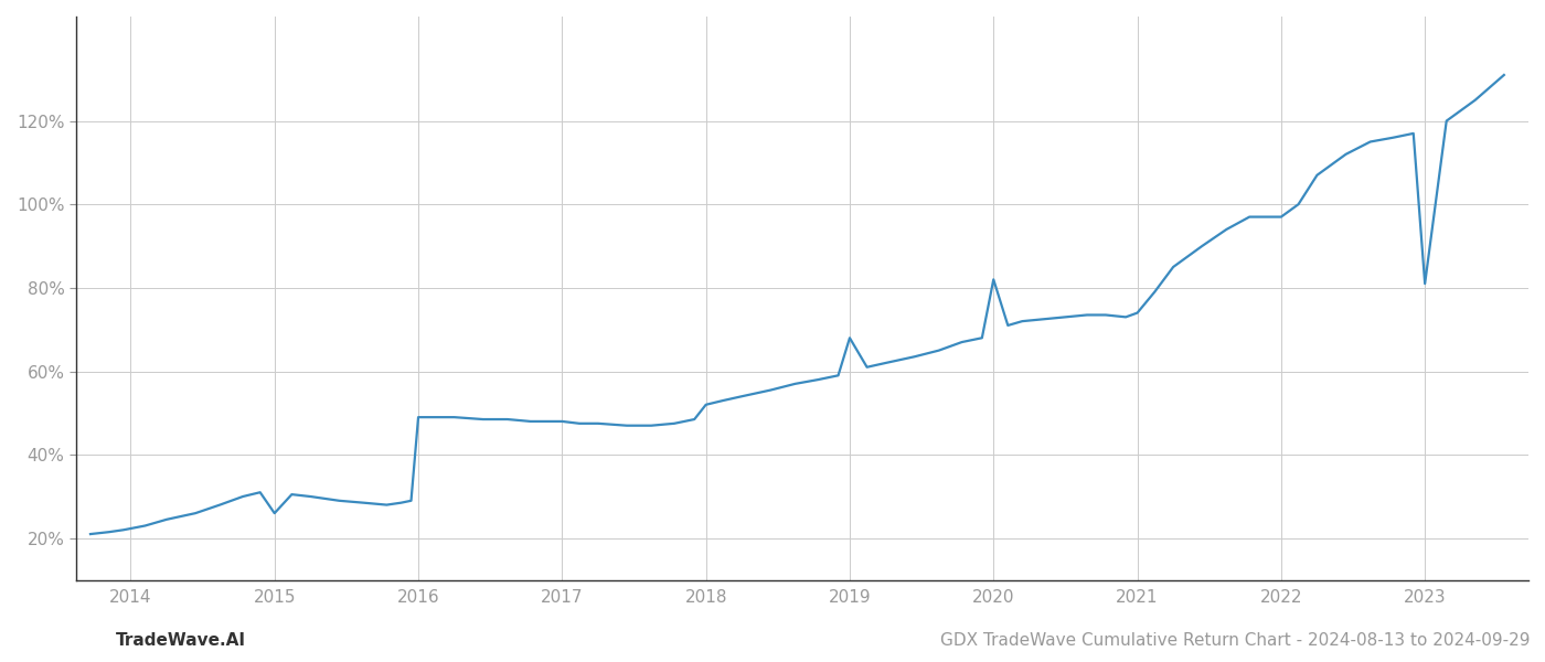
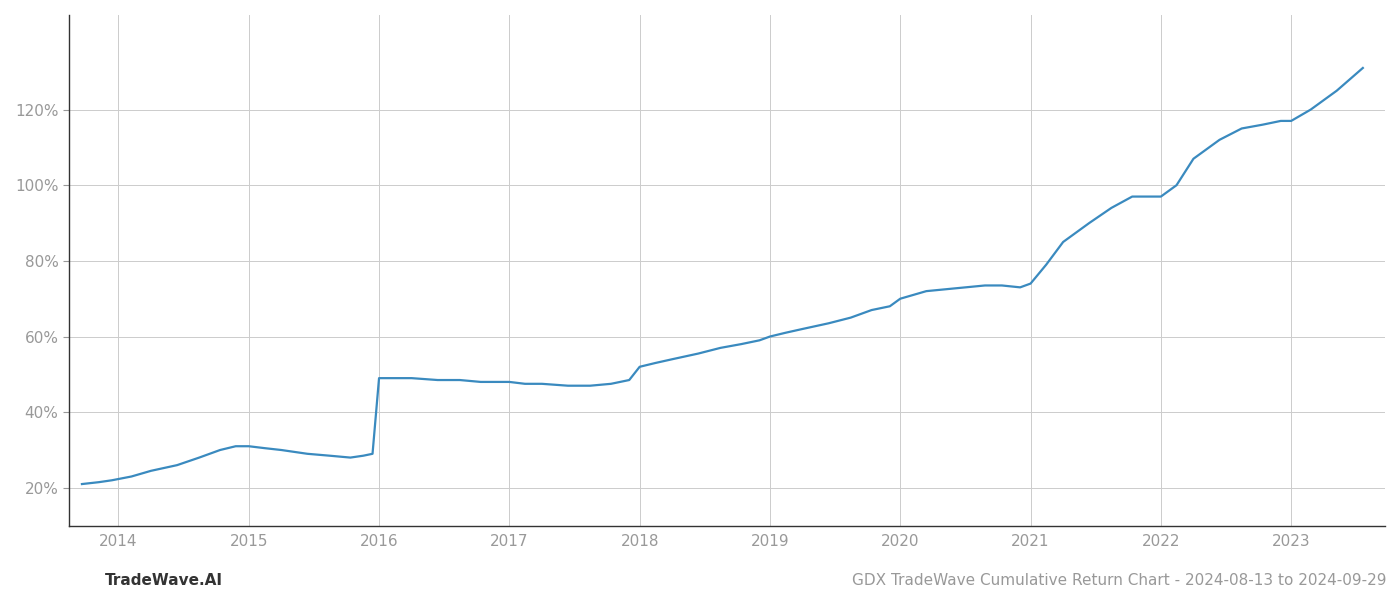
2015: 26.0% -> 31.0%
2019: 68.0% -> 60.0%
2020: 82.0% -> 70.0%
2023: 81.0% -> 117.0%
